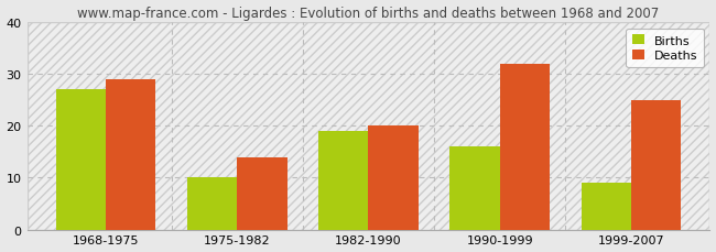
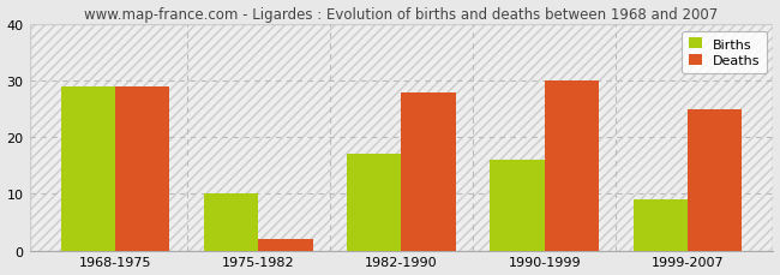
Births/1968-1975: 27 -> 29
Deaths/1975-1982: 14 -> 2
Births/1982-1990: 19 -> 17
Deaths/1982-1990: 20 -> 28
Deaths/1990-1999: 32 -> 30
